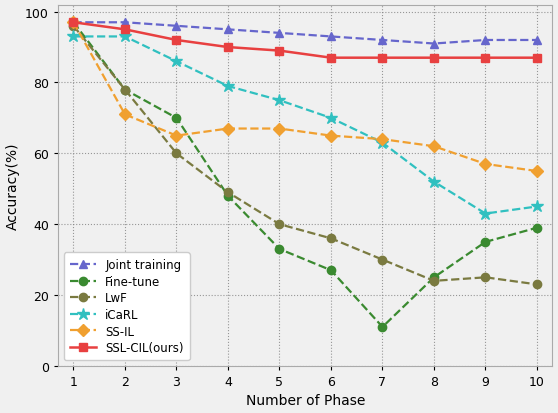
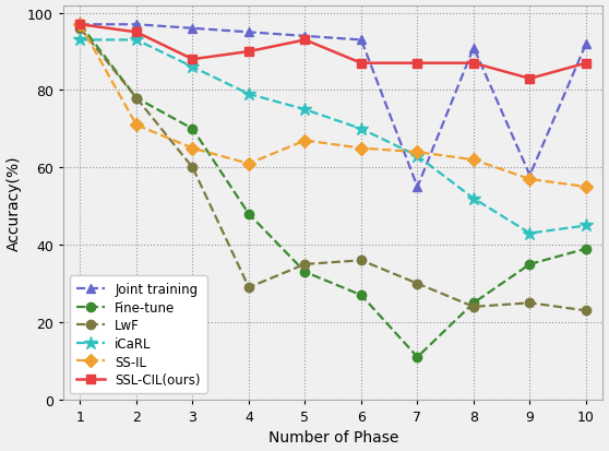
SSL-CIL(ours)/3: 92 -> 88
LwF/4: 49 -> 29
SS-IL/4: 67 -> 61
LwF/5: 40 -> 35
SSL-CIL(ours)/5: 89 -> 93
Joint training/7: 92 -> 55
Joint training/9: 92 -> 58
SSL-CIL(ours)/9: 87 -> 83
